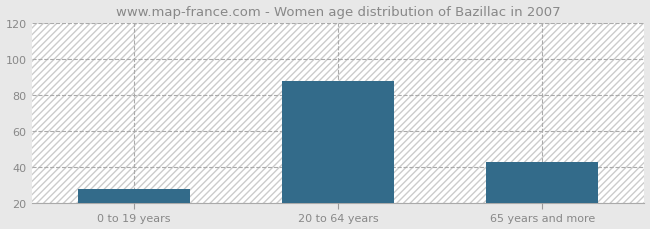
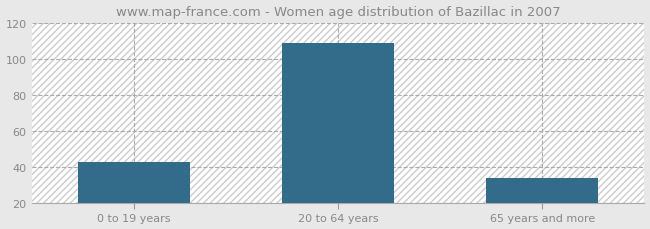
0 to 19 years: 28 -> 43
20 to 64 years: 88 -> 109
65 years and more: 43 -> 34
